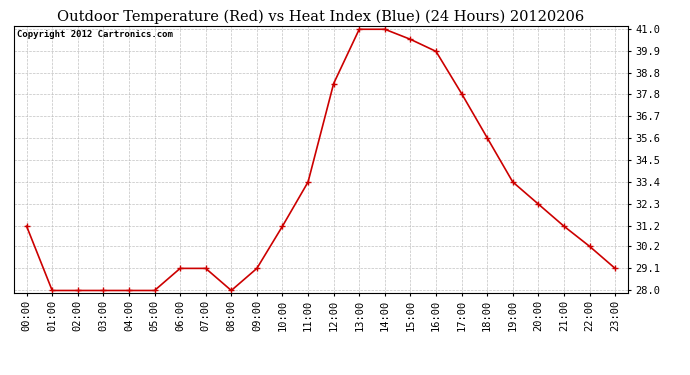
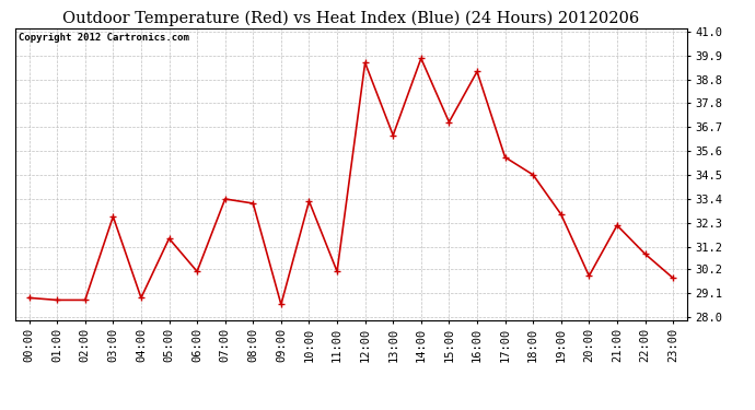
00:00: 31.2 -> 28.9
01:00: 28.0 -> 28.8
02:00: 28.0 -> 28.8
03:00: 28.0 -> 32.6
04:00: 28.0 -> 28.9
05:00: 28.0 -> 31.6
06:00: 29.1 -> 30.1
07:00: 29.1 -> 33.4
08:00: 28.0 -> 33.2
09:00: 29.1 -> 28.6
10:00: 31.2 -> 33.3
11:00: 33.4 -> 30.1
12:00: 38.3 -> 39.6
13:00: 41.0 -> 36.3
14:00: 41.0 -> 39.8
15:00: 40.5 -> 36.9
16:00: 39.9 -> 39.2
17:00: 37.8 -> 35.3
18:00: 35.6 -> 34.5
19:00: 33.4 -> 32.7
20:00: 32.3 -> 29.9
21:00: 31.2 -> 32.2
22:00: 30.2 -> 30.9
23:00: 29.1 -> 29.8
